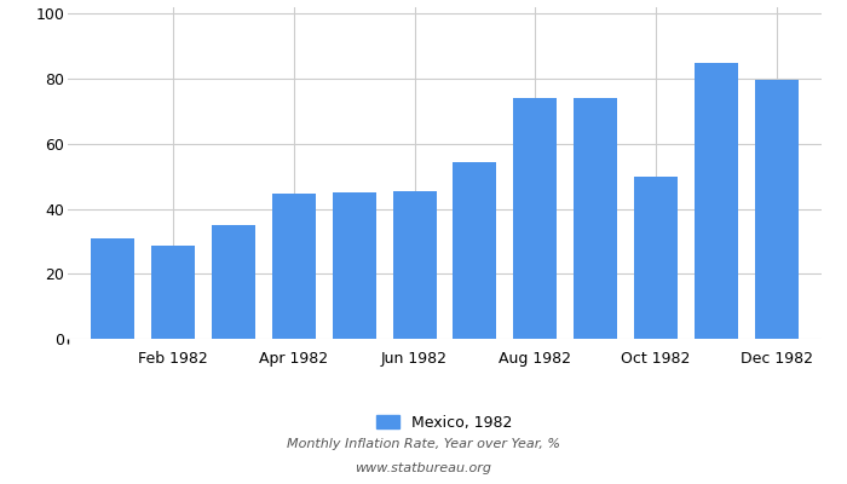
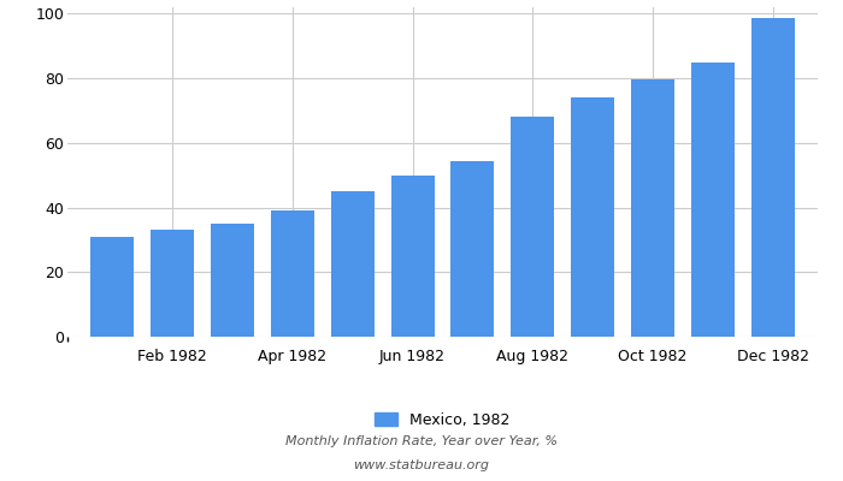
Feb 1982: 28.5 -> 33.0
Apr 1982: 44.5 -> 39.0
Jun 1982: 45.5 -> 50.0
Aug 1982: 74.0 -> 68.0
Oct 1982: 50.0 -> 79.5
Dec 1982: 79.5 -> 98.8
